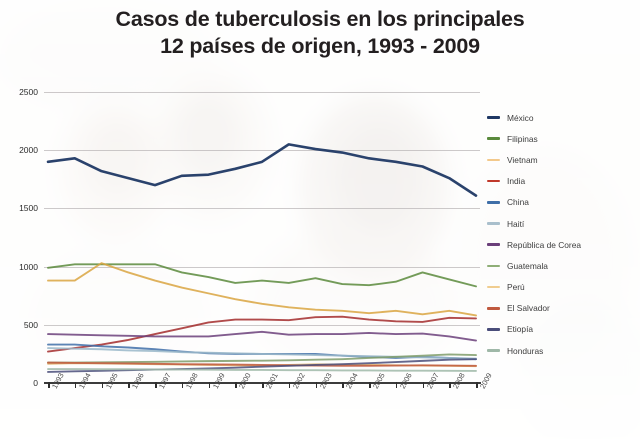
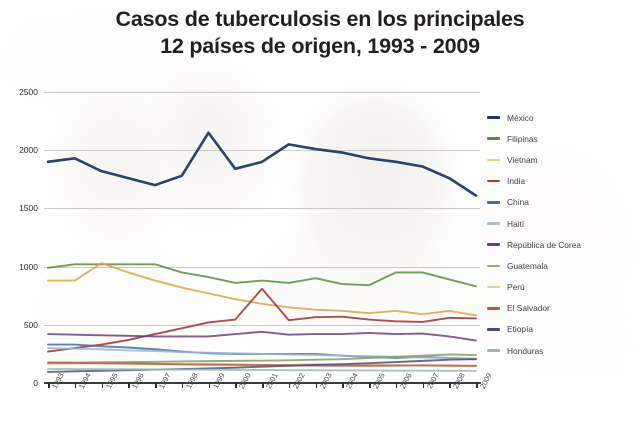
México/1999: 1790 -> 2150
India/2001: 540 -> 810
Filipinas/2006: 870 -> 950
